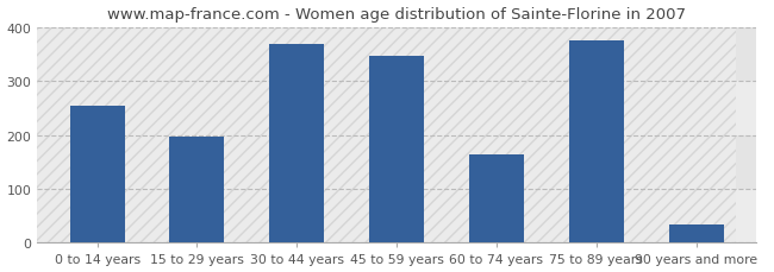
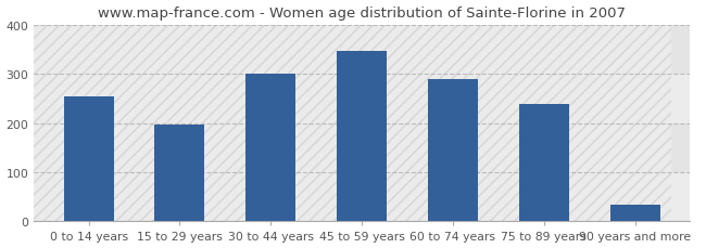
30 to 44 years: 370 -> 300
60 to 74 years: 165 -> 290
75 to 89 years: 375 -> 240
